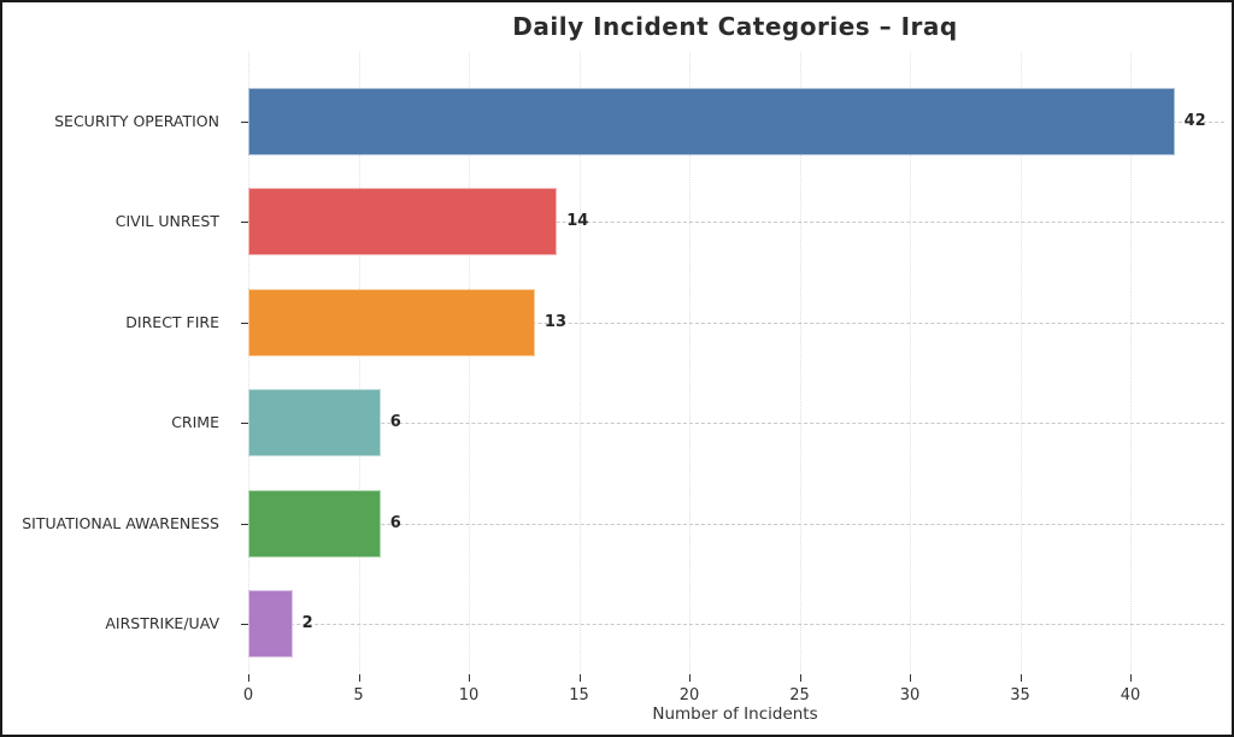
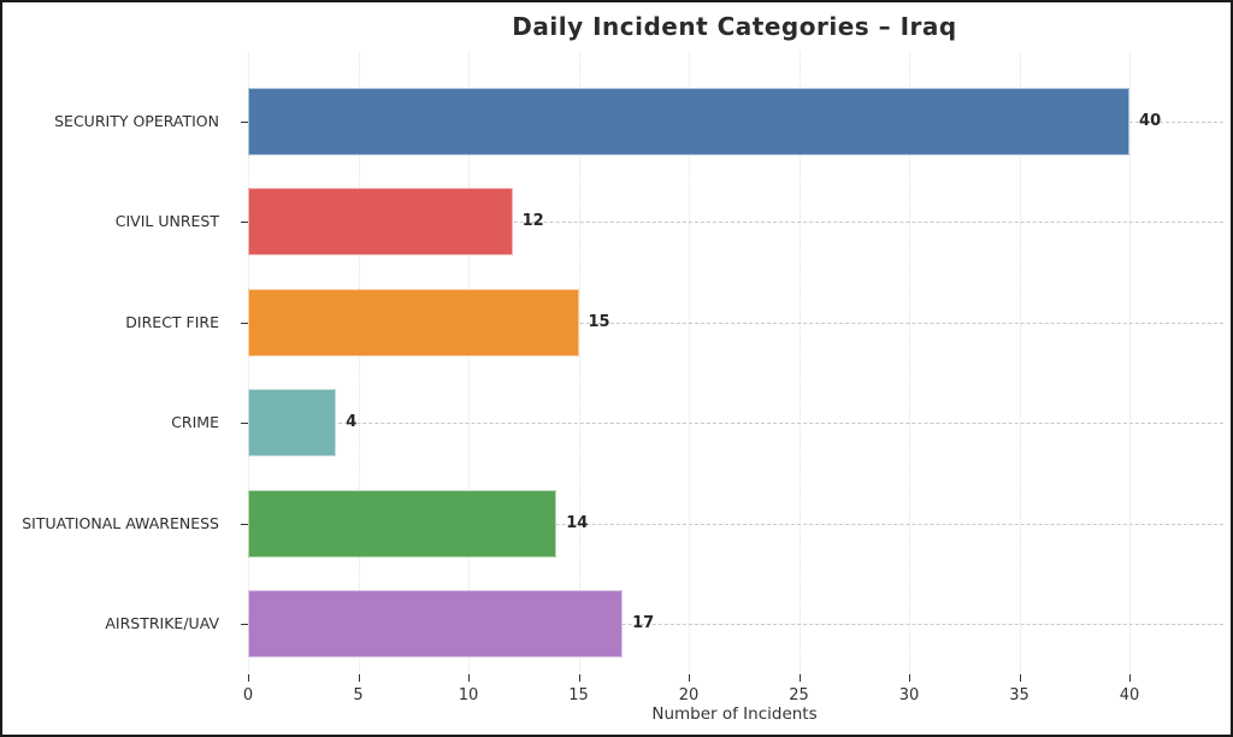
SECURITY OPERATION: 42 -> 40
CIVIL UNREST: 14 -> 12
DIRECT FIRE: 13 -> 15
CRIME: 6 -> 4
SITUATIONAL AWARENESS: 6 -> 14
AIRSTRIKE/UAV: 2 -> 17
